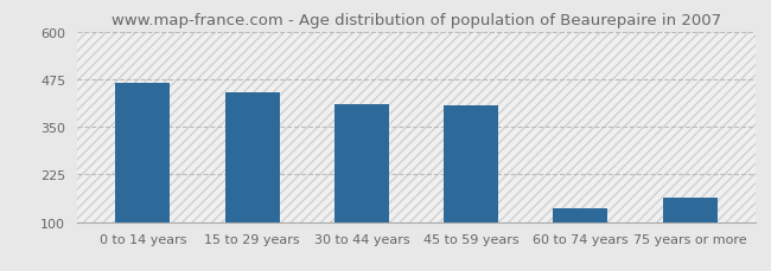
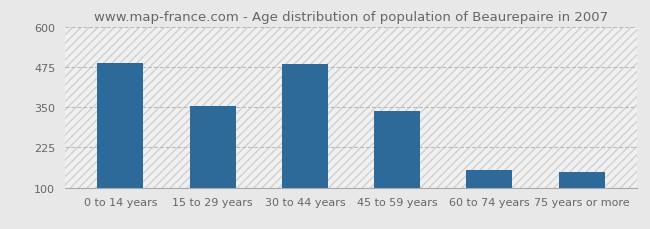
0 to 14 years: 465 -> 487
15 to 29 years: 440 -> 352
30 to 44 years: 410 -> 484
45 to 59 years: 405 -> 337
60 to 74 years: 135 -> 155
75 years or more: 165 -> 148
